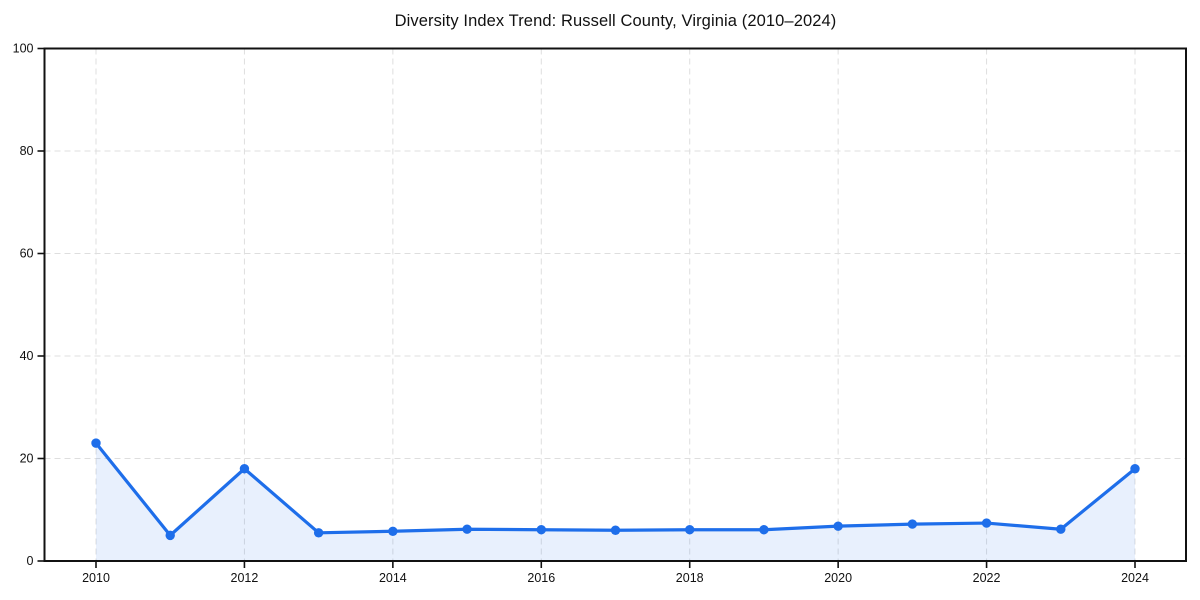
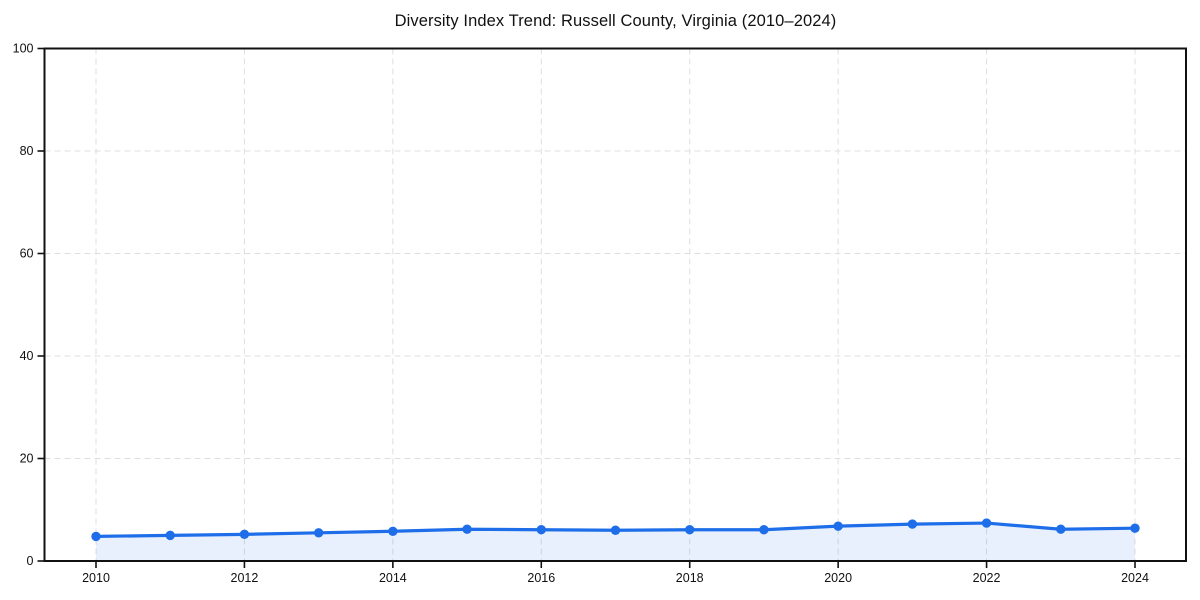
2010: 23 -> 5
2012: 18 -> 5
2024: 18 -> 6
